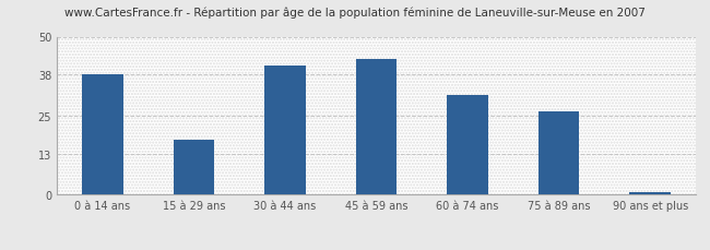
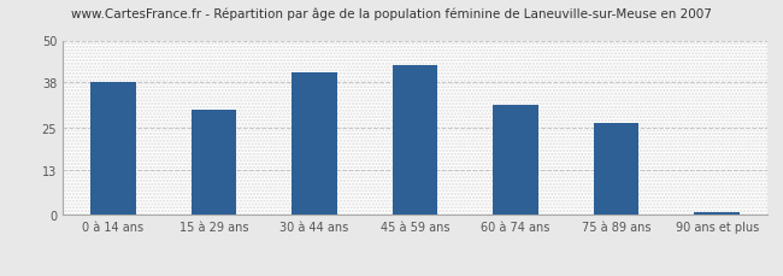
15 à 29 ans: 17.5 -> 30.0
